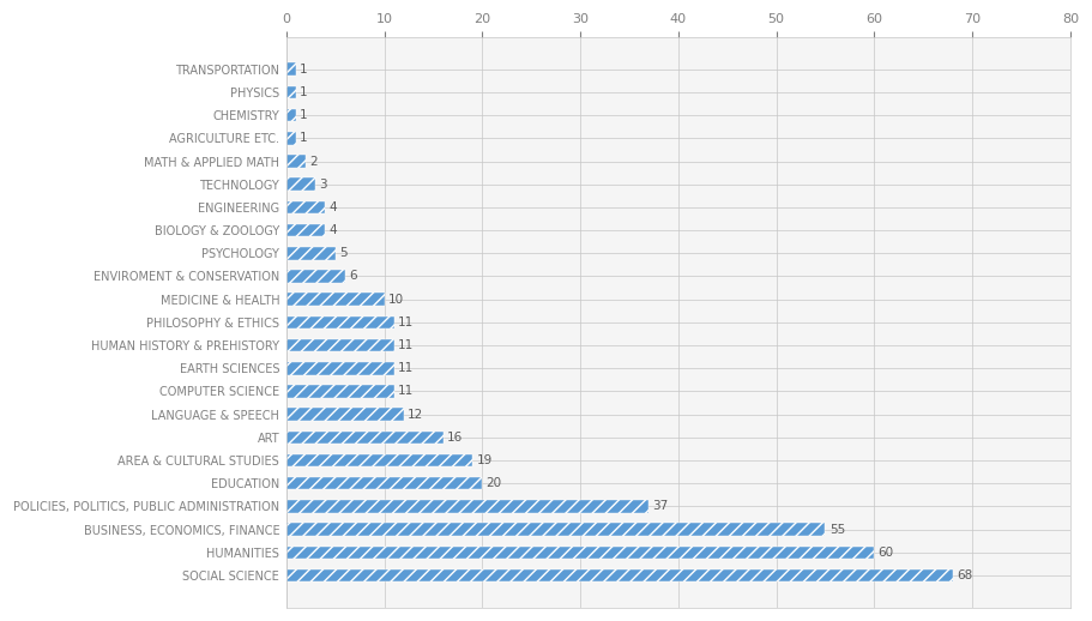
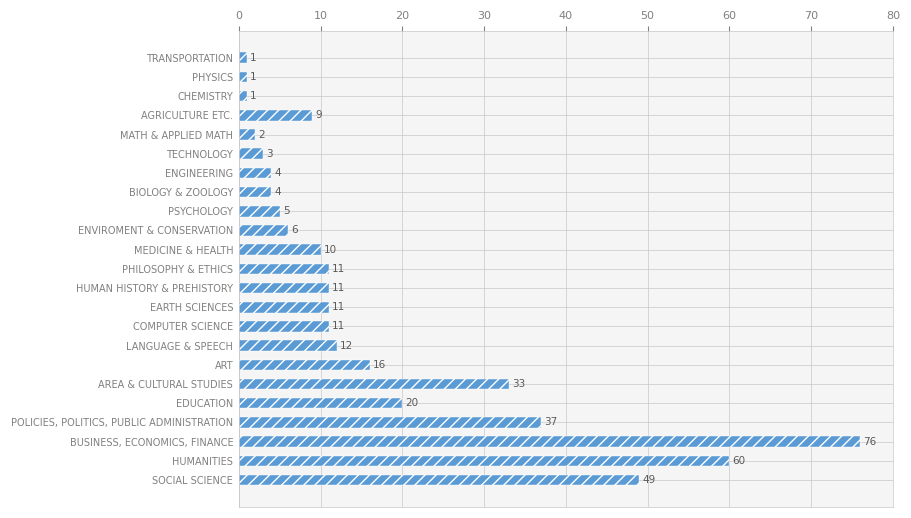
AGRICULTURE ETC.: 1 -> 9
AREA & CULTURAL STUDIES: 19 -> 33
BUSINESS, ECONOMICS, FINANCE: 55 -> 76
SOCIAL SCIENCE: 68 -> 49
